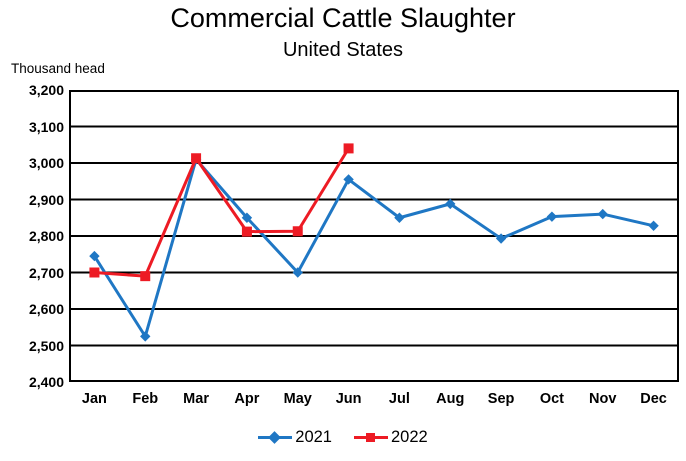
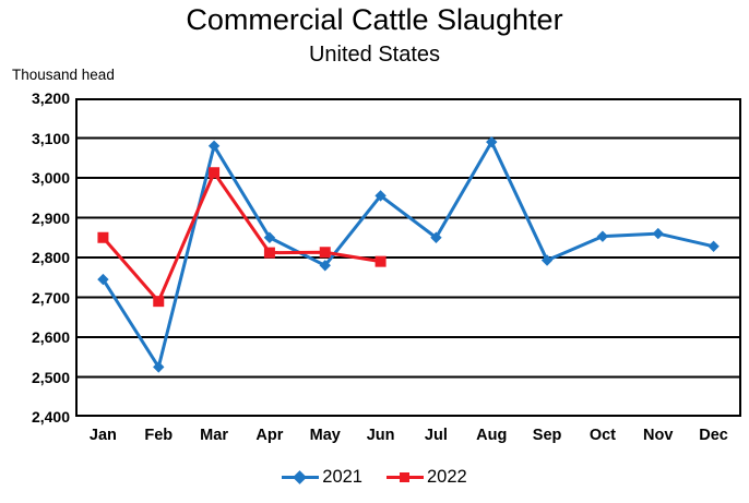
2022/Jan: 2700 -> 2850
2021/Mar: 3010 -> 3080
2021/May: 2700 -> 2780
2022/Jun: 3040 -> 2790
2021/Aug: 2890 -> 3090
